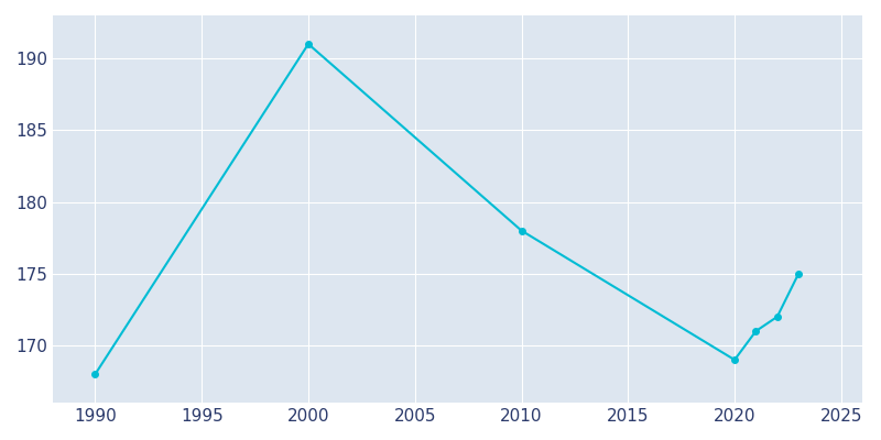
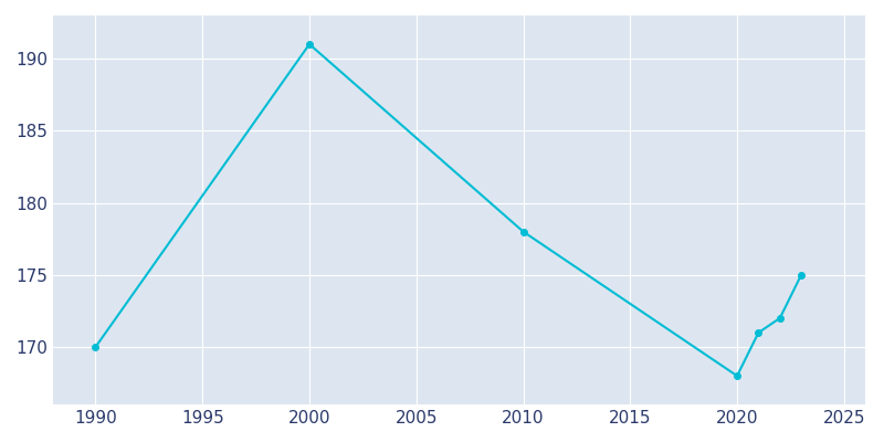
1990: 168 -> 170
2020: 169 -> 168
